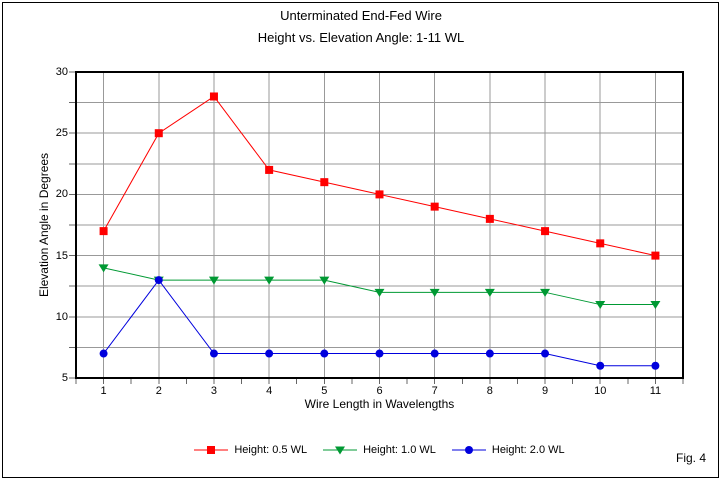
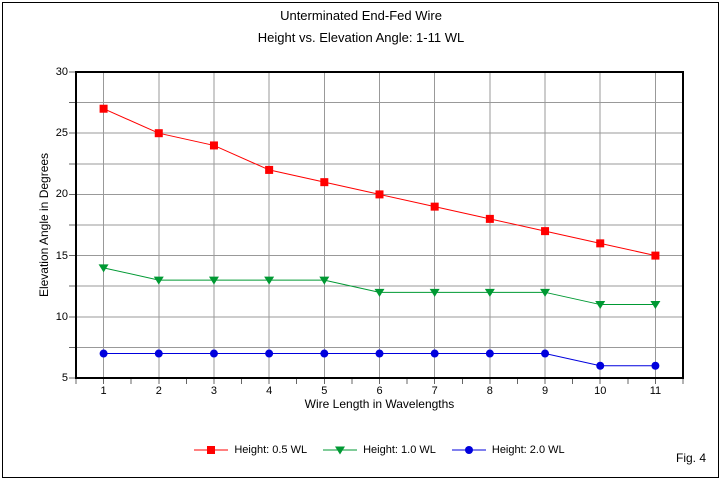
Height: 0.5 WL/1: 17 -> 27
Height: 2.0 WL/2: 13 -> 7
Height: 0.5 WL/3: 28 -> 24
